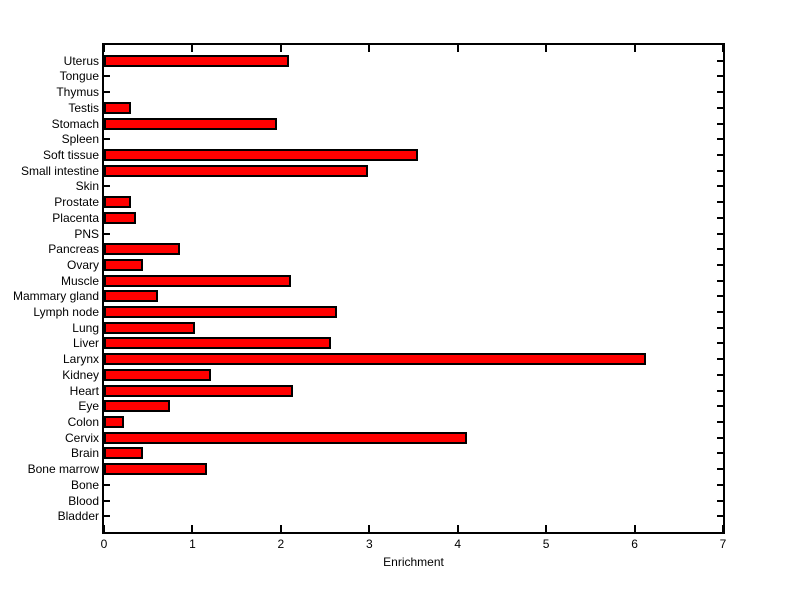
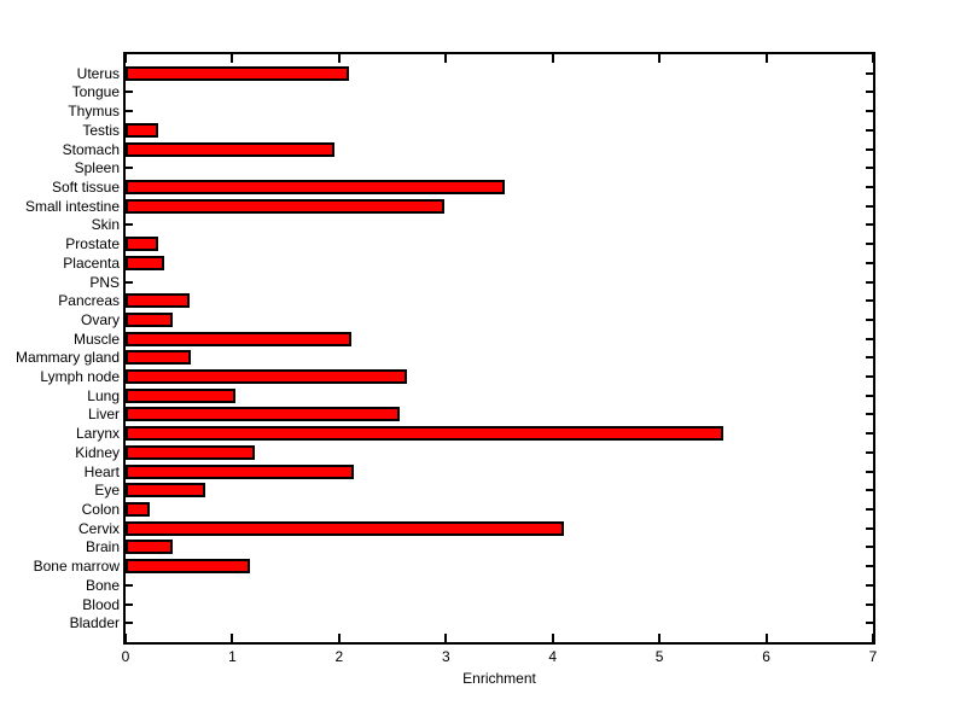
Pancreas: 0.9 -> 0.6
Larynx: 6.1 -> 5.6
